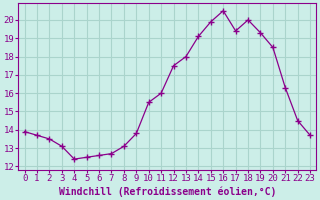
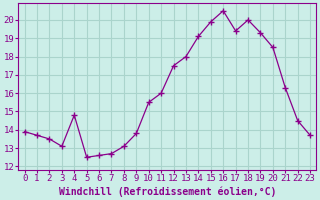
4: 12.4 -> 14.8
